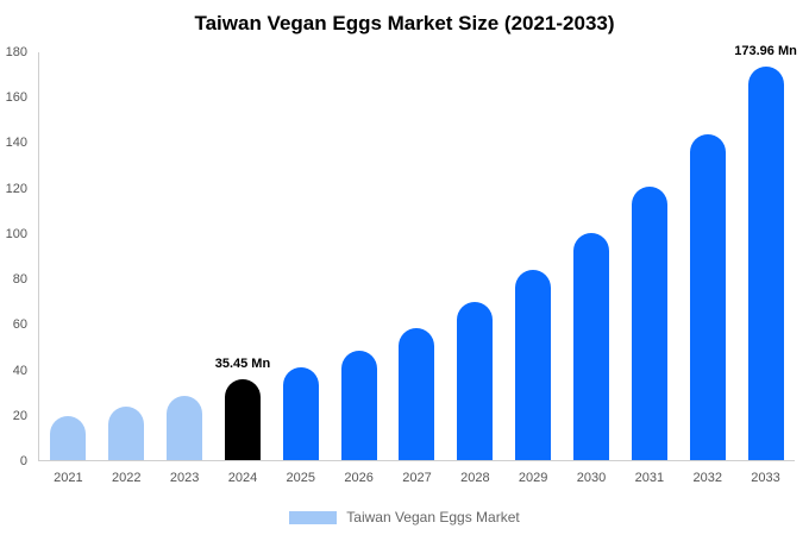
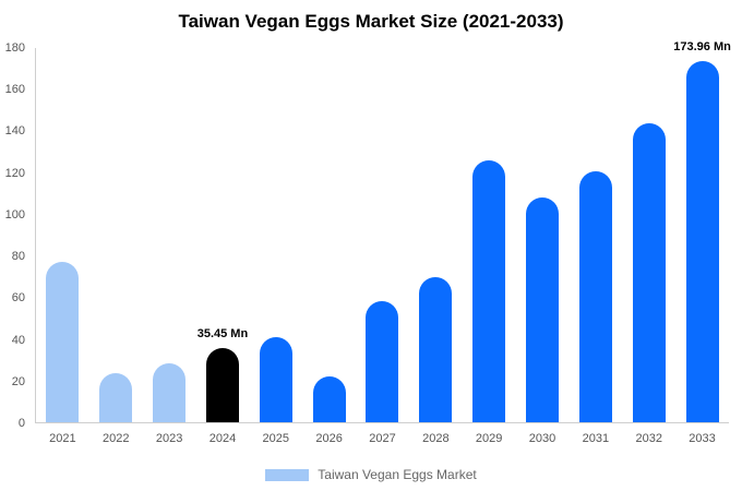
2021: 20 -> 77
2026: 48 -> 22
2029: 84 -> 126
2030: 100 -> 108
